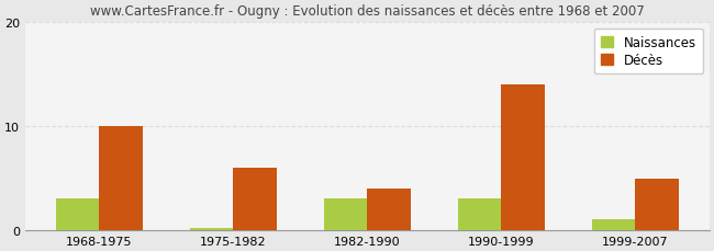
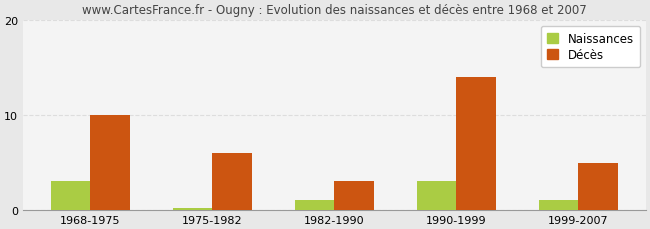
Naissances/1982-1990: 3.0 -> 1.0
Décès/1982-1990: 4 -> 3
